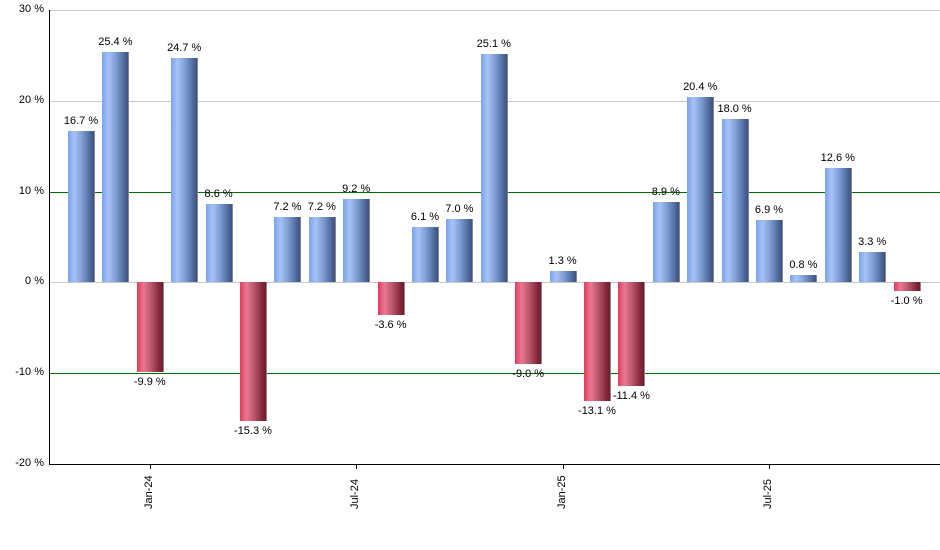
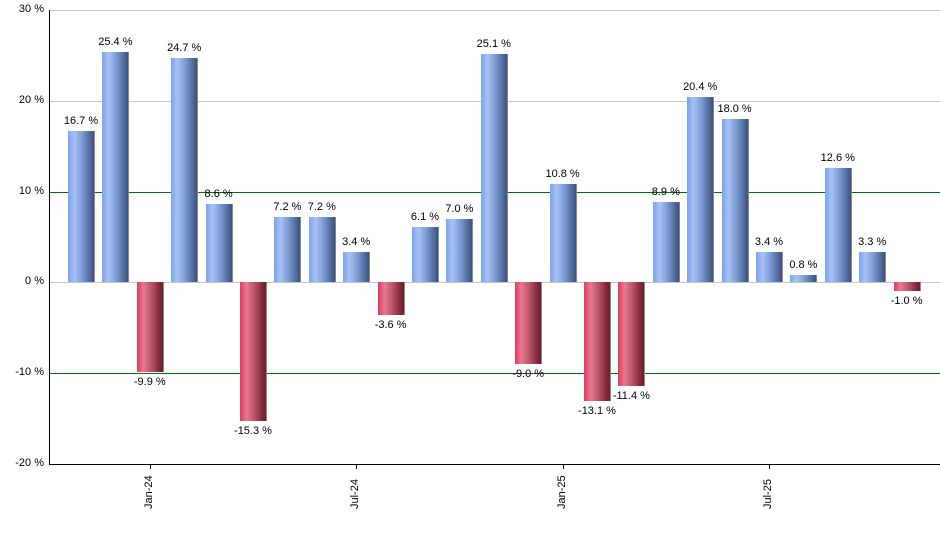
Jul-24: 9.2 -> 3.4
Jan-25: 1.3 -> 10.8
Jul-25: 6.9 -> 3.4
